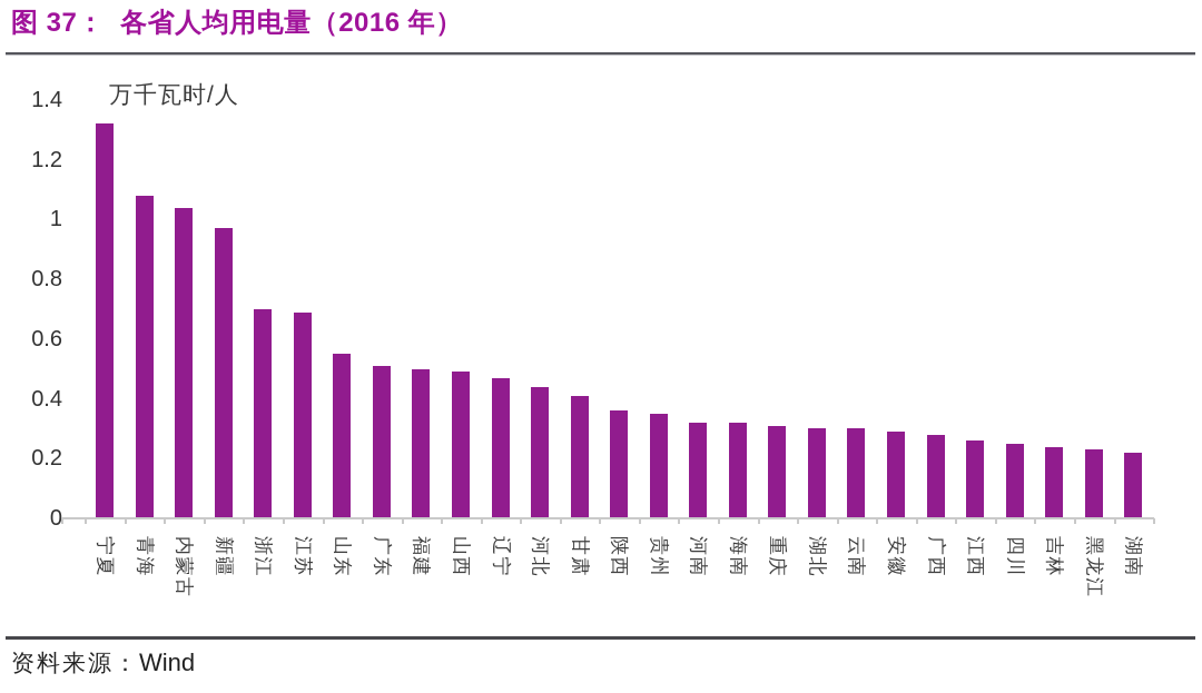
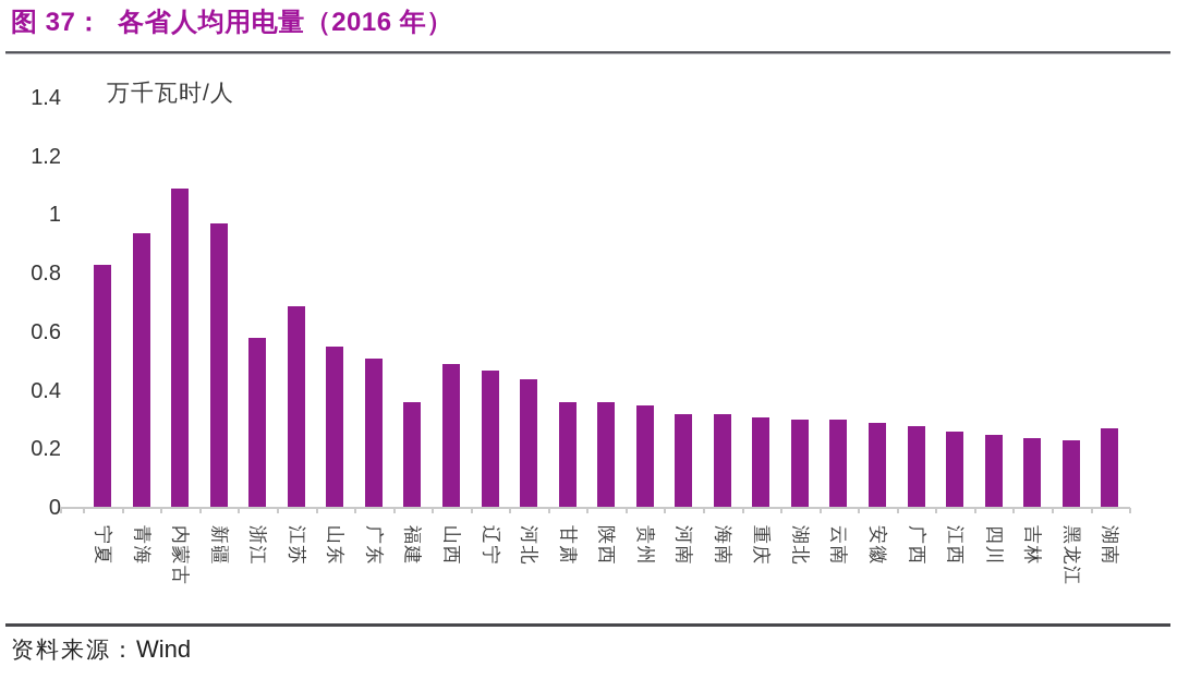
宁夏: 1.32 -> 0.83
青海: 1.08 -> 0.94
内蒙古: 1.04 -> 1.09
浙江: 0.70 -> 0.58
福建: 0.50 -> 0.36
甘肃: 0.41 -> 0.36
湖南: 0.22 -> 0.27
